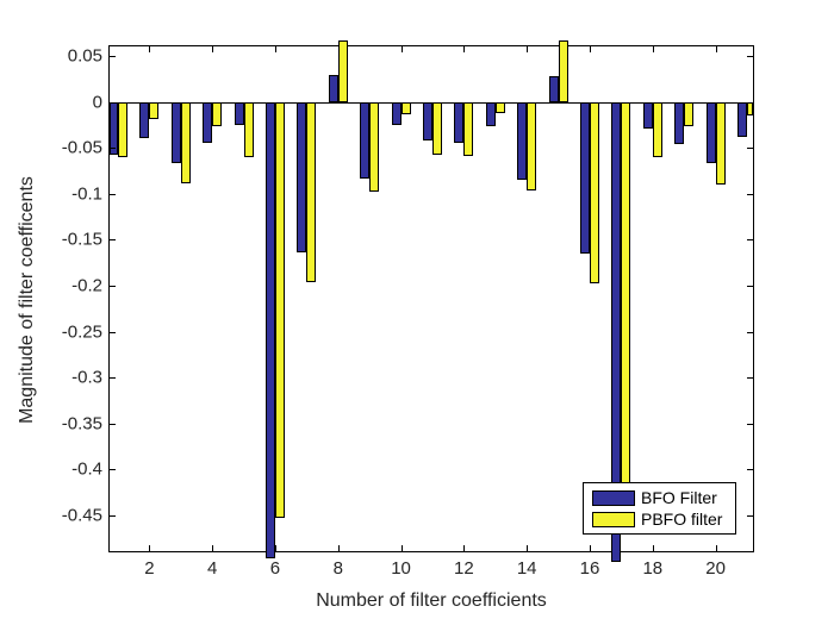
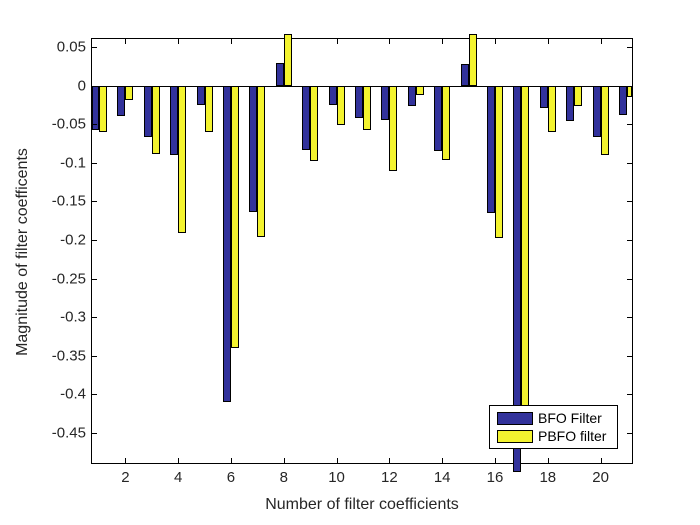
BFO Filter/4: -0.04 -> -0.09
PBFO filter/4: -0.03 -> -0.19
BFO Filter/6: -0.50 -> -0.41
PBFO filter/6: -0.45 -> -0.34
PBFO filter/10: -0.01 -> -0.05
PBFO filter/12: -0.06 -> -0.11
